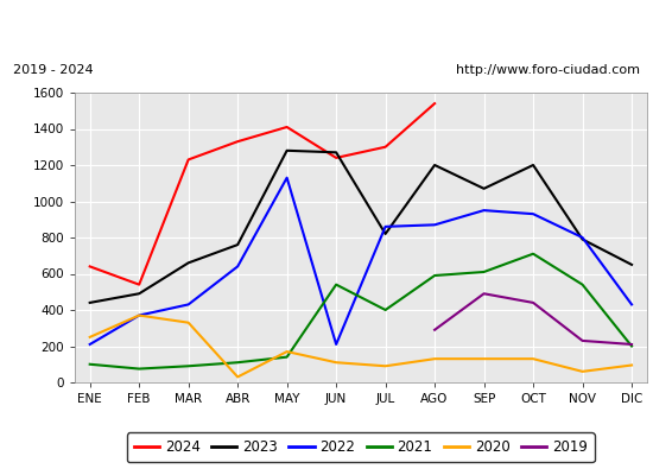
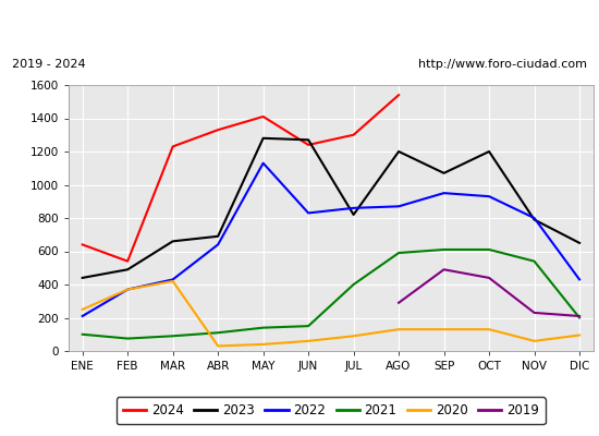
2020/MAR: 330 -> 420
2023/ABR: 760 -> 690
2020/MAY: 170 -> 40
2022/JUN: 210 -> 830
2021/JUN: 540 -> 150
2020/JUN: 110 -> 60
2021/OCT: 710 -> 610
